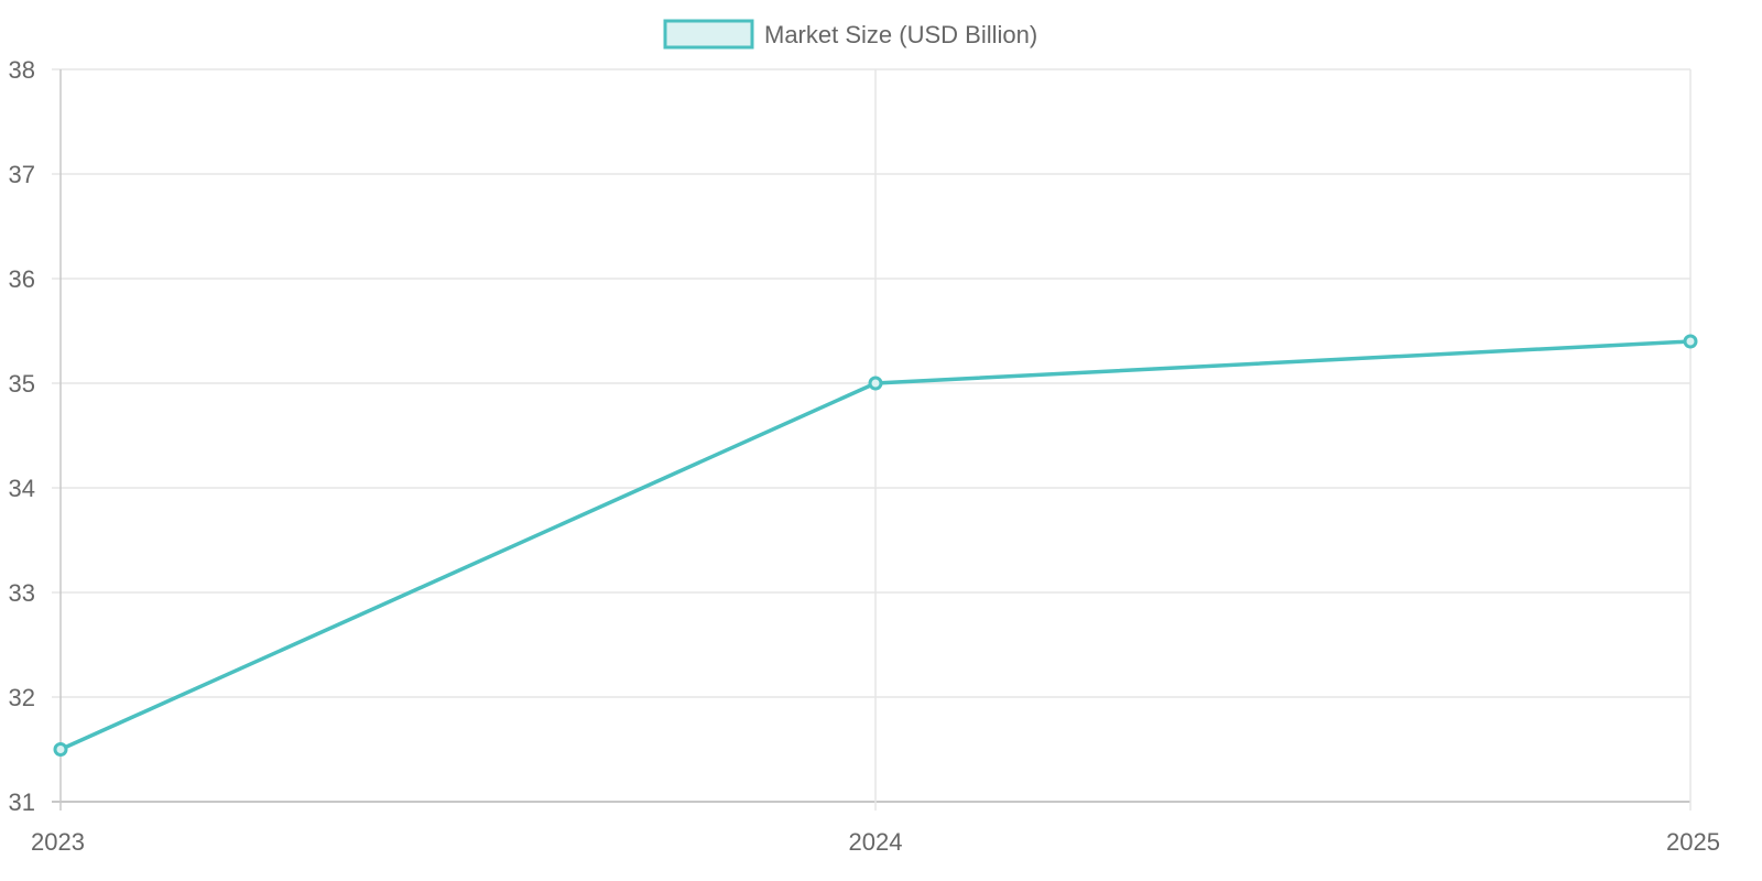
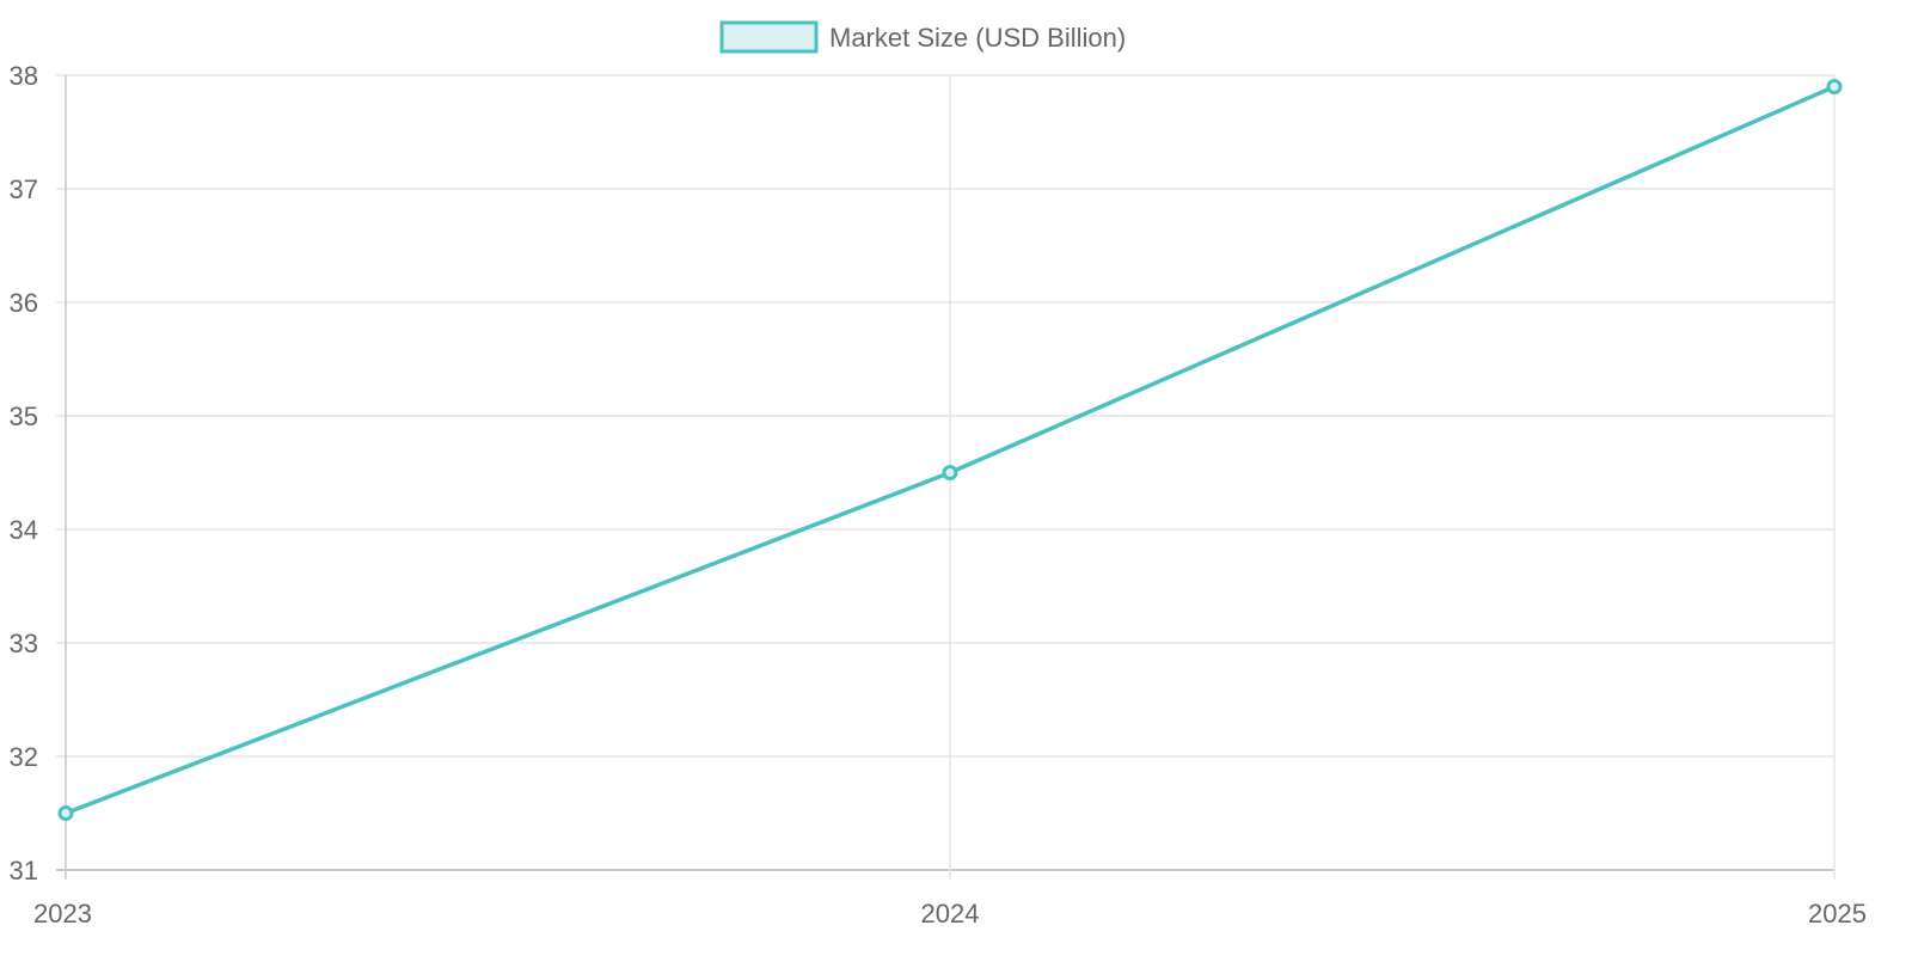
2024: 35.0 -> 34.5
2025: 35.4 -> 37.9
